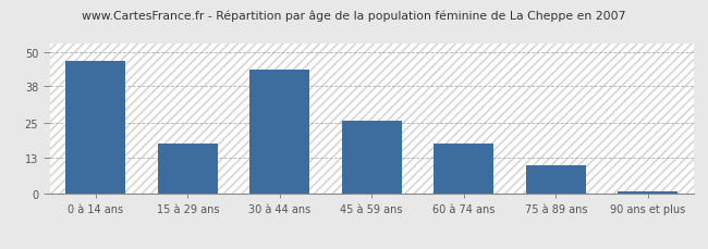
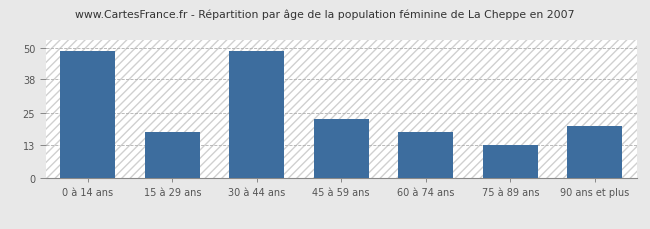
0 à 14 ans: 47 -> 49
30 à 44 ans: 44 -> 49
45 à 59 ans: 26 -> 23
75 à 89 ans: 10 -> 13
90 ans et plus: 1 -> 20
